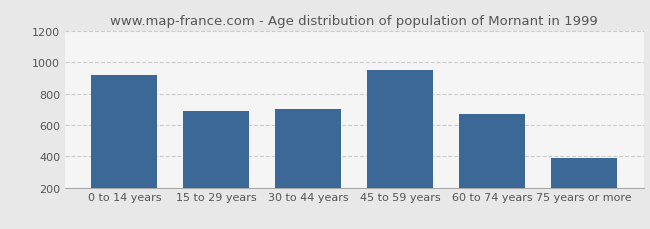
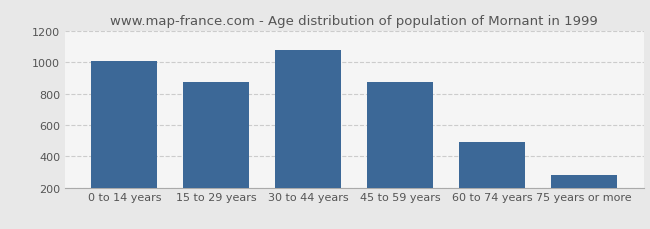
0 to 14 years: 920 -> 1010
15 to 29 years: 690 -> 880
30 to 44 years: 700 -> 1080
45 to 59 years: 950 -> 880
60 to 74 years: 670 -> 490
75 years or more: 390 -> 280
